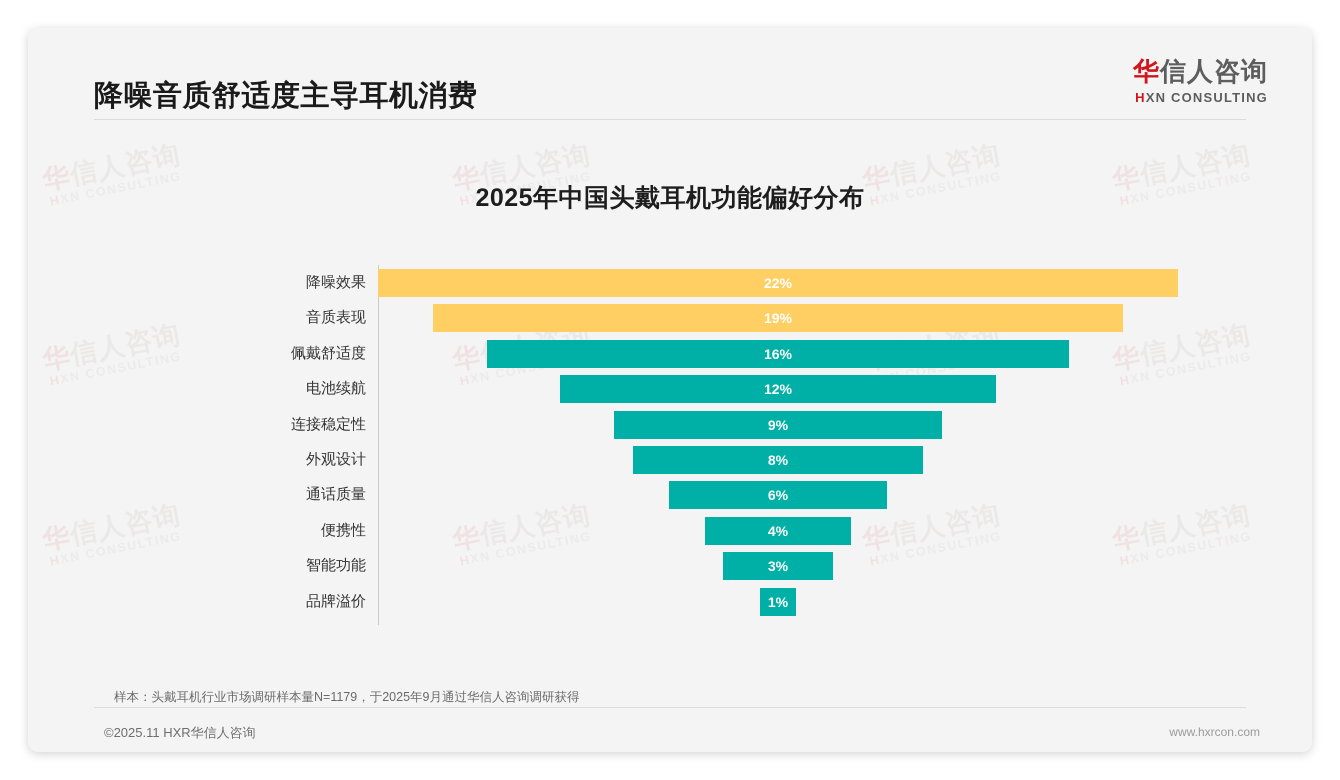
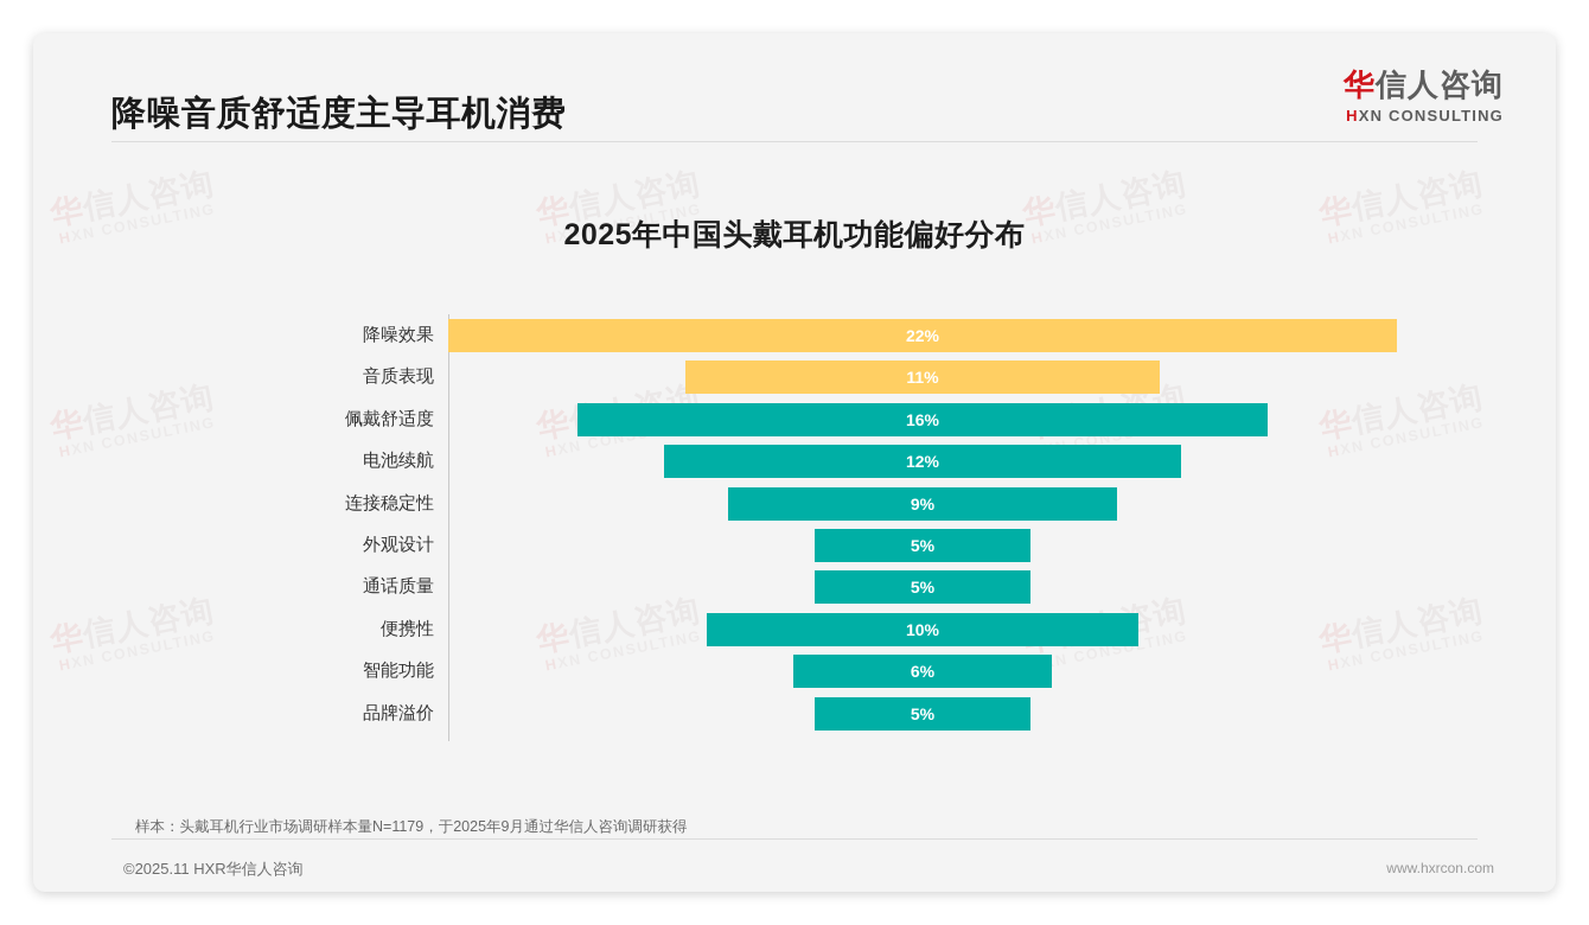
音质表现: 19% -> 11%
外观设计: 8% -> 5%
通话质量: 6% -> 5%
便携性: 4% -> 10%
智能功能: 3% -> 6%
品牌溢价: 1% -> 5%
